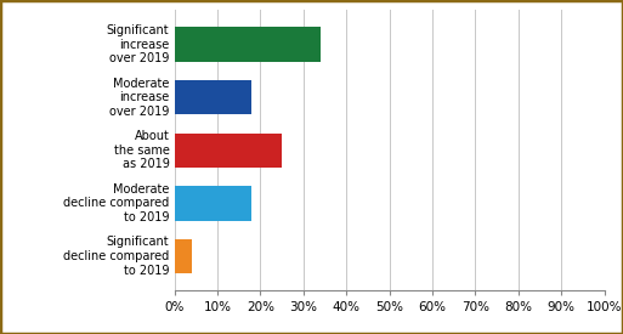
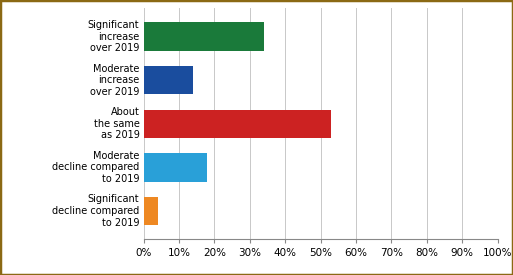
Moderate increase over 2019: 18% -> 14%
About the same as 2019: 25% -> 53%
